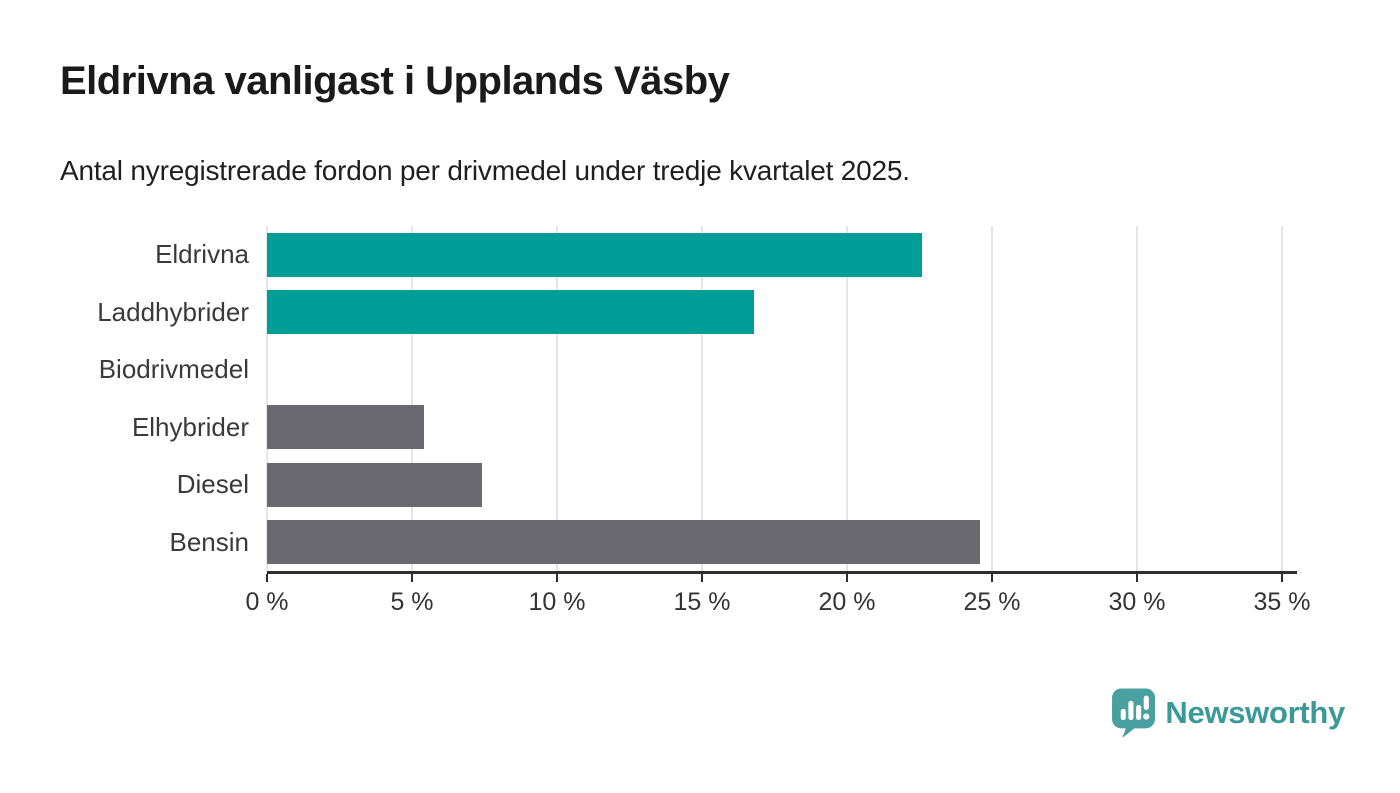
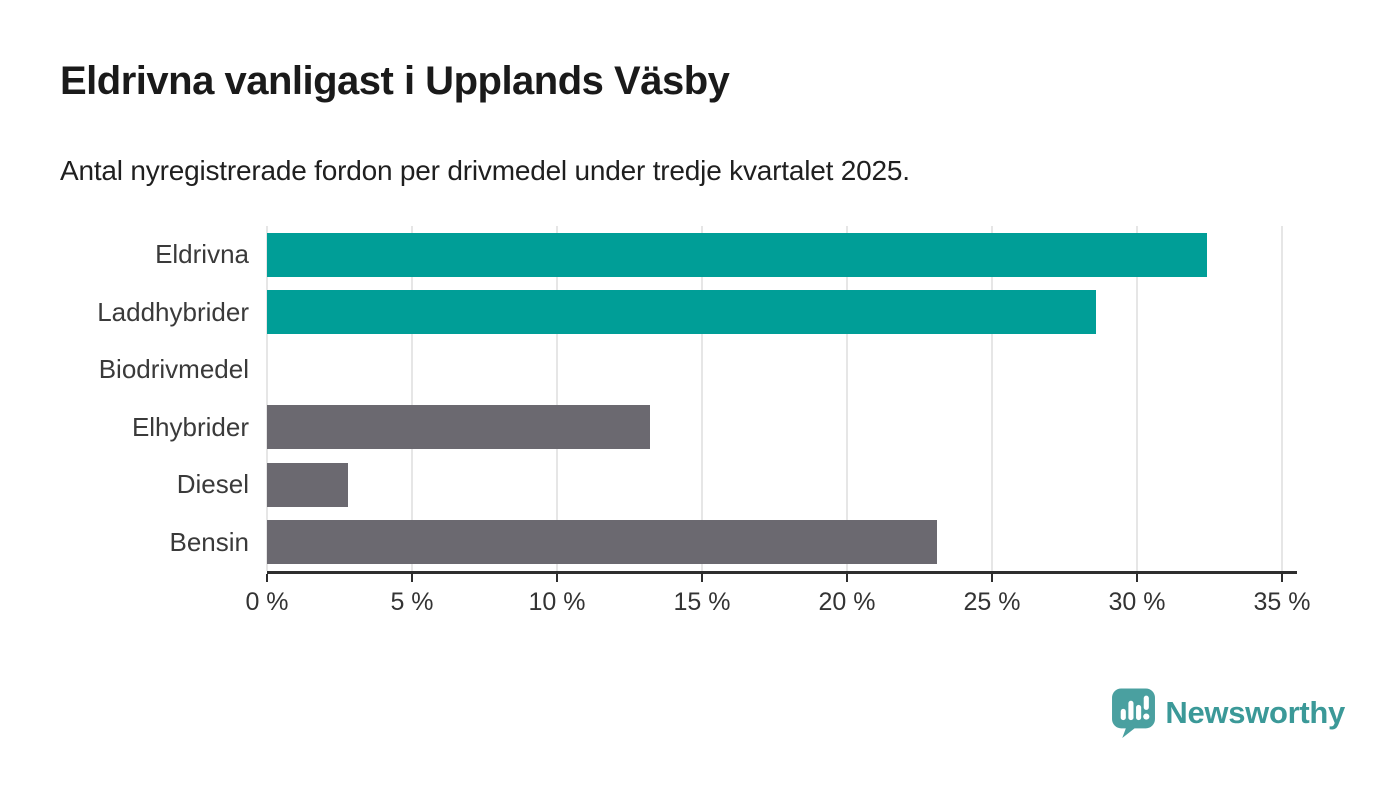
Eldrivna: 22.6% -> 32.4%
Laddhybrider: 16.8% -> 28.6%
Elhybrider: 5.4% -> 13.2%
Diesel: 7.4% -> 2.8%
Bensin: 24.6% -> 23.1%
